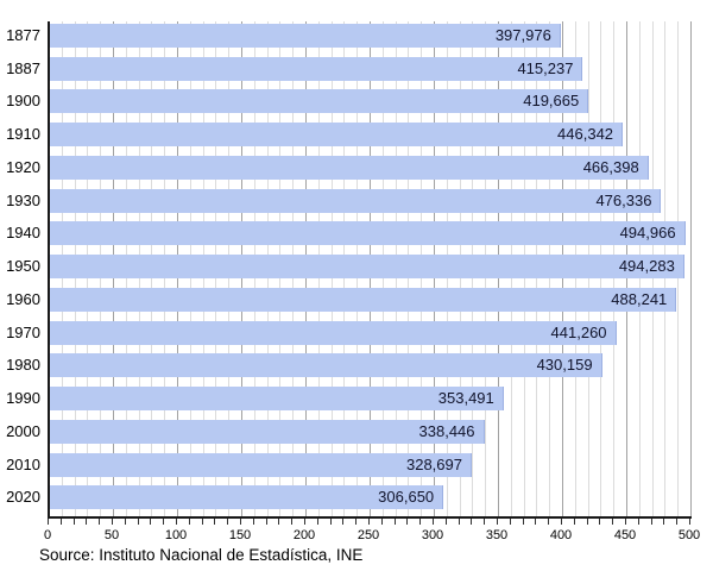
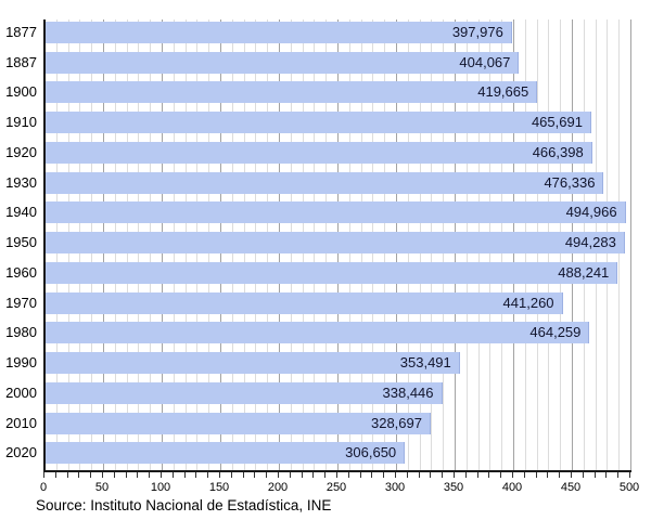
1887: 415,237 -> 404,067
1910: 446,342 -> 465,691
1980: 430,159 -> 464,259
